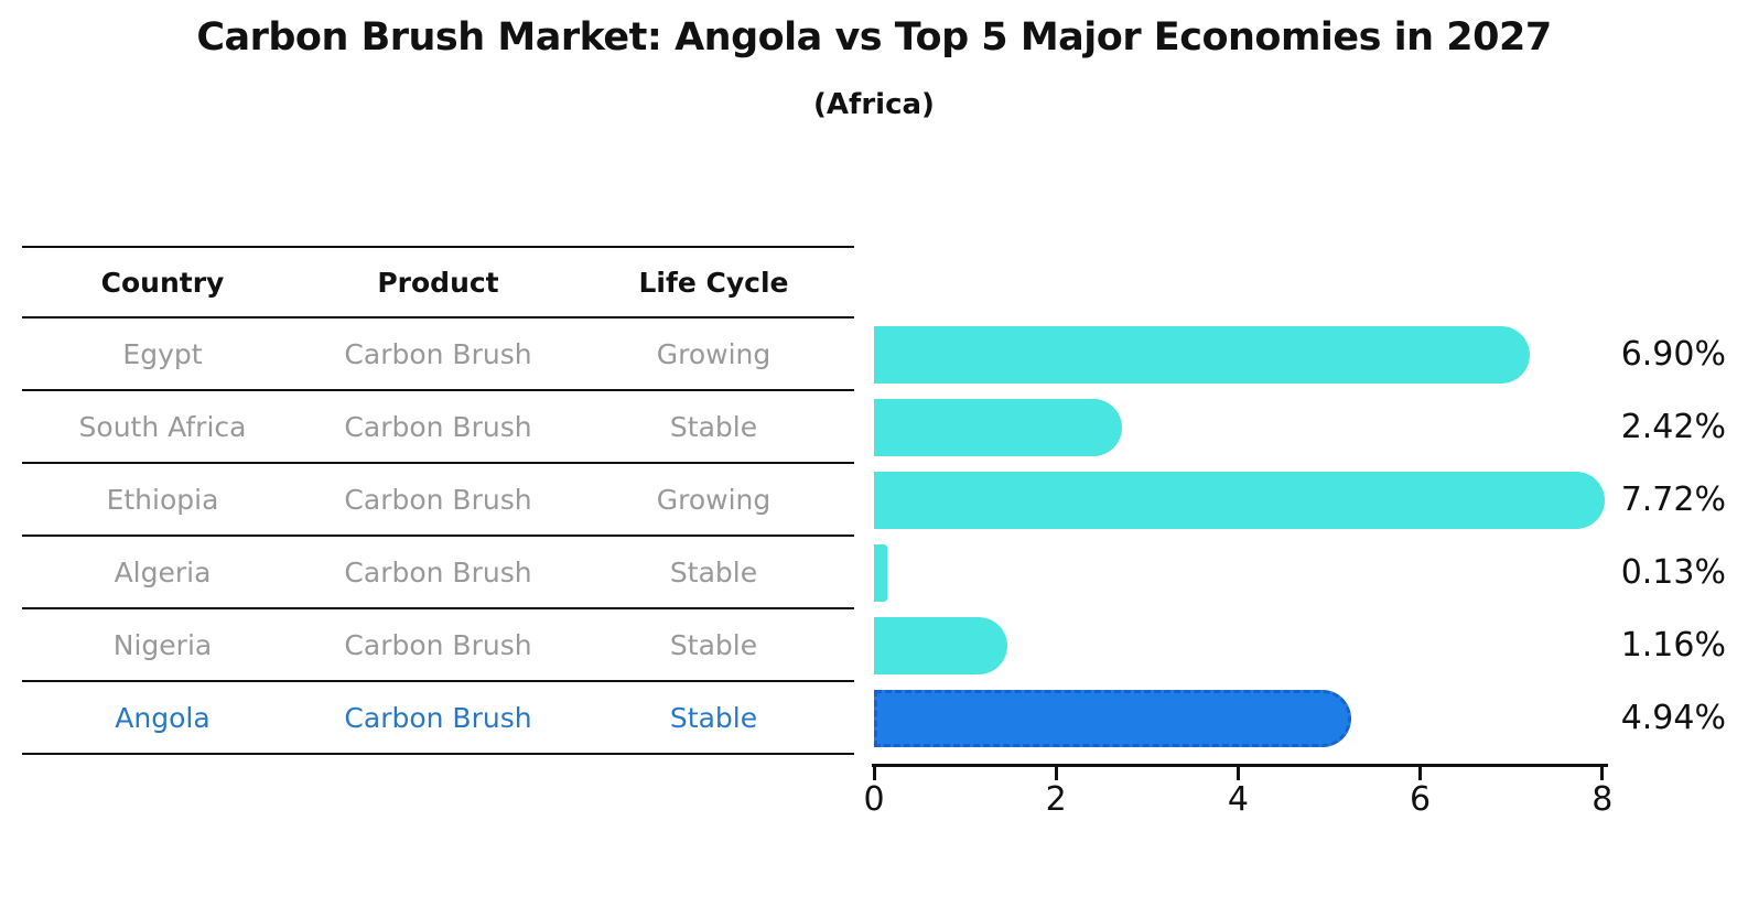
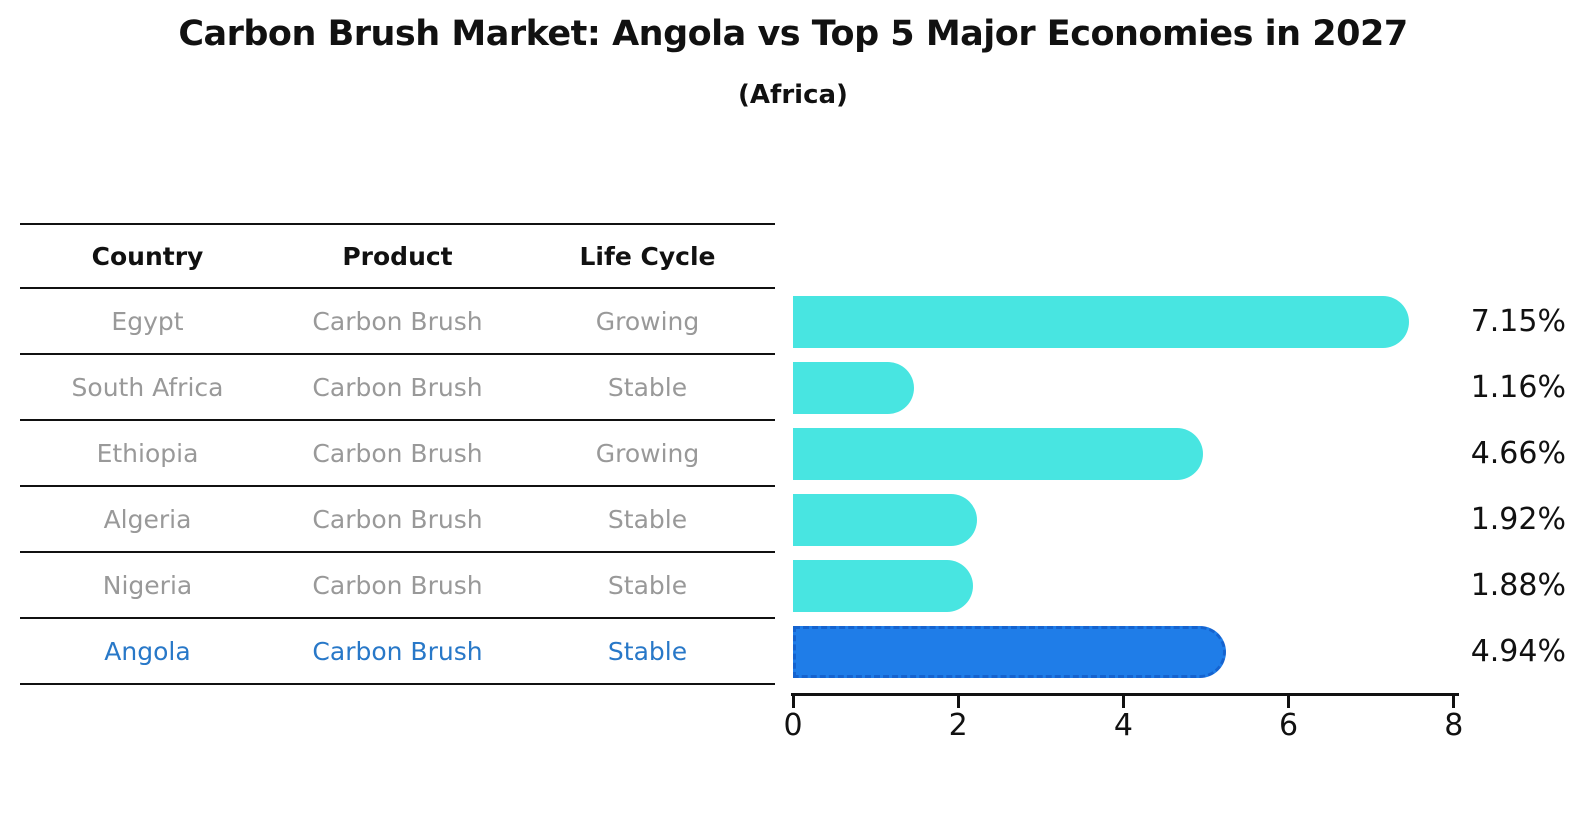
Egypt: 6.90% -> 7.15%
South Africa: 2.42% -> 1.16%
Ethiopia: 7.72% -> 4.66%
Algeria: 0.13% -> 1.92%
Nigeria: 1.16% -> 1.88%
